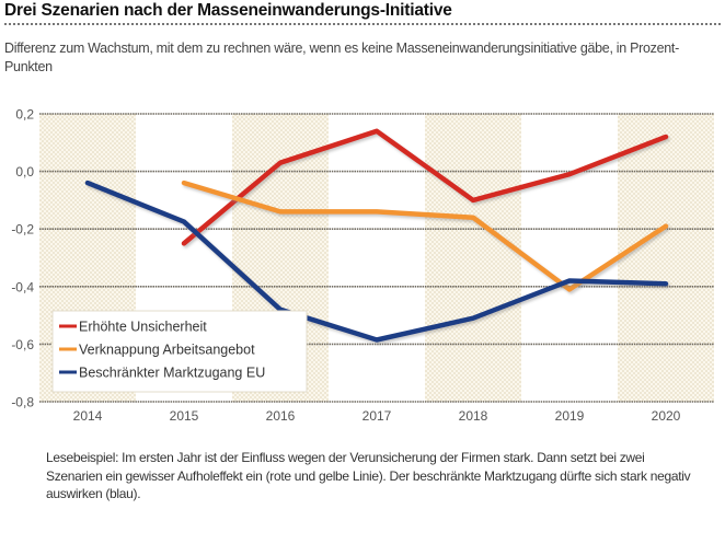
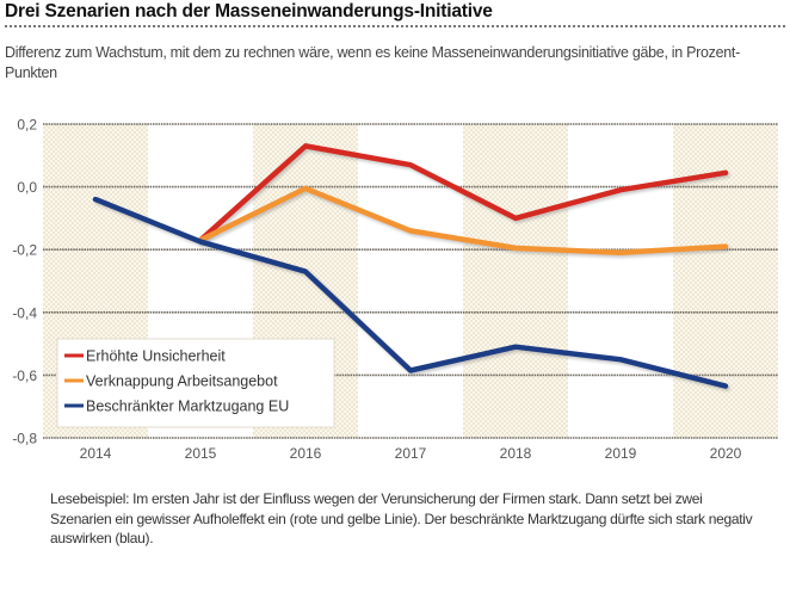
Erhöhte Unsicherheit/2015: -0,25 -> -0,17
Verknappung Arbeitsangebot/2015: -0,04 -> -0,17
Erhöhte Unsicherheit/2016: 0,03 -> 0,13
Verknappung Arbeitsangebot/2016: -0,14 -> -0,01
Beschränkter Marktzugang EU/2016: -0,48 -> -0,27
Erhöhte Unsicherheit/2017: 0,14 -> 0,07
Verknappung Arbeitsangebot/2018: -0,16 -> -0,20
Verknappung Arbeitsangebot/2019: -0,41 -> -0,21
Beschränkter Marktzugang EU/2019: -0,38 -> -0,55
Erhöhte Unsicherheit/2020: 0,12 -> 0,04
Beschränkter Marktzugang EU/2020: -0,39 -> -0,64
